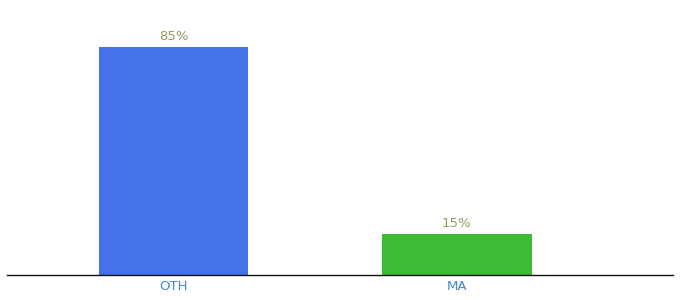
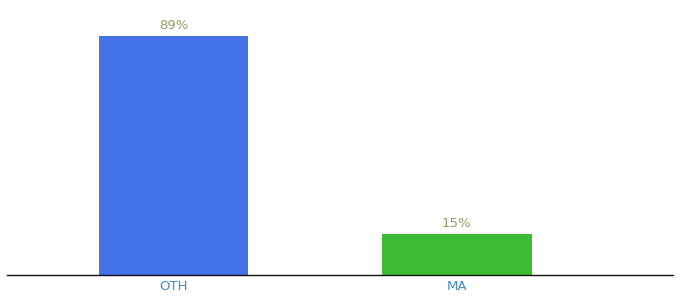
OTH: 85% -> 89%
